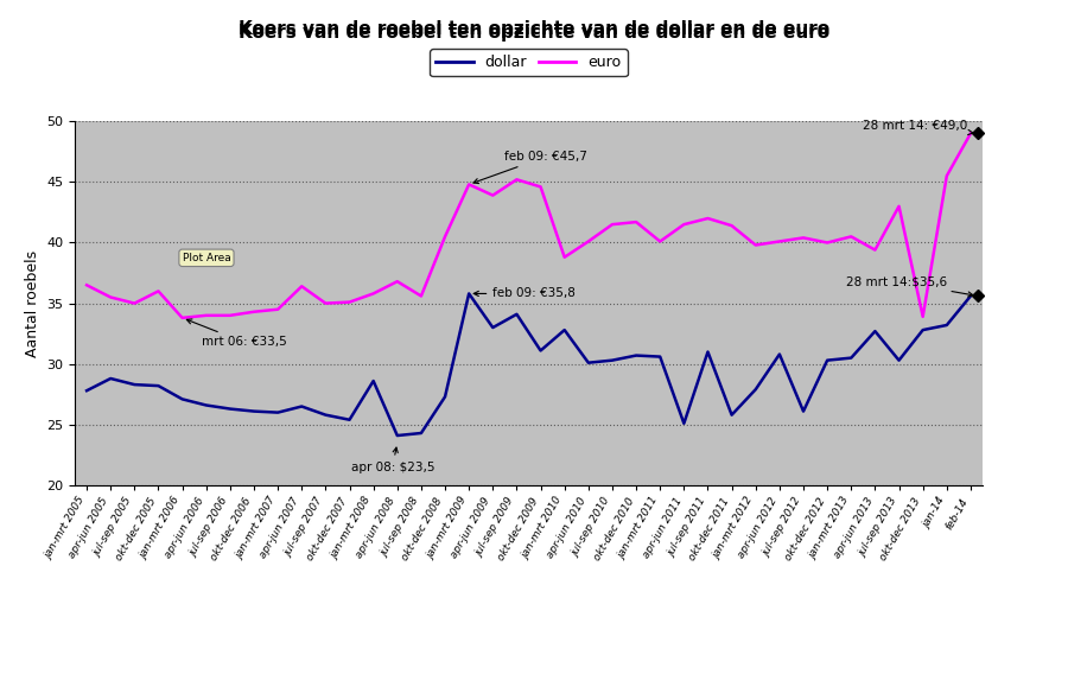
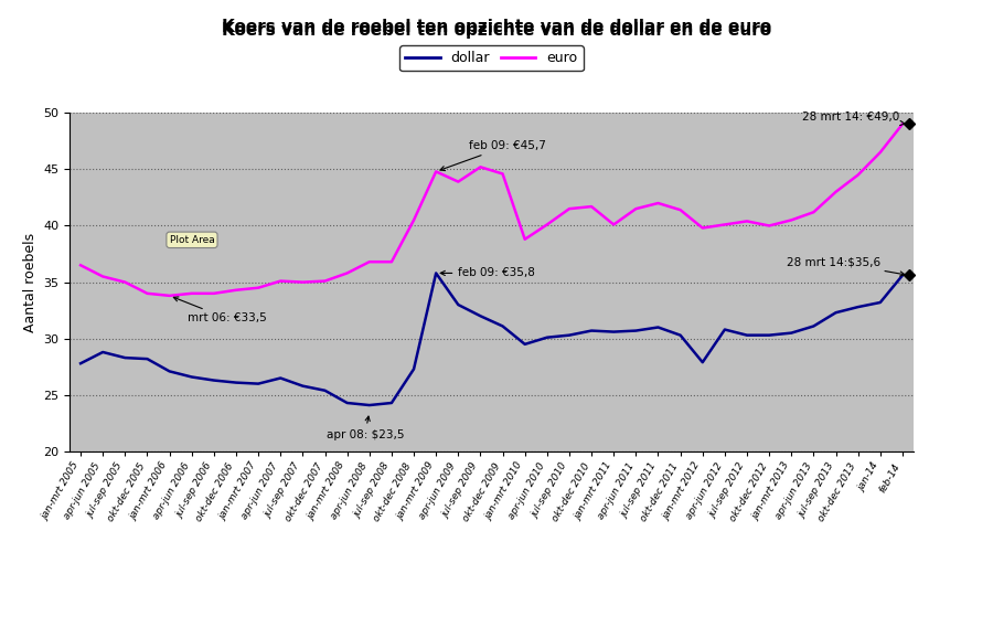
euro/okt-dec 2005: 36.0 -> 34.0
euro/apr-jun 2007: 36.4 -> 35.1
dollar/jan-mrt 2008: 28.6 -> 24.3
euro/jul-sep 2008: 35.6 -> 36.8
dollar/jul-sep 2009: 34.1 -> 32.0
dollar/jan-mrt 2010: 32.8 -> 29.5
dollar/apr-jun 2011: 25.1 -> 30.7
dollar/okt-dec 2011: 25.8 -> 30.3
dollar/jul-sep 2012: 26.1 -> 30.3
dollar/apr-jun 2013: 32.7 -> 31.1
euro/apr-jun 2013: 39.4 -> 41.2
dollar/jul-sep 2013: 30.3 -> 32.3
euro/okt-dec 2013: 33.9 -> 44.5
euro/jan-14: 45.5 -> 46.5
